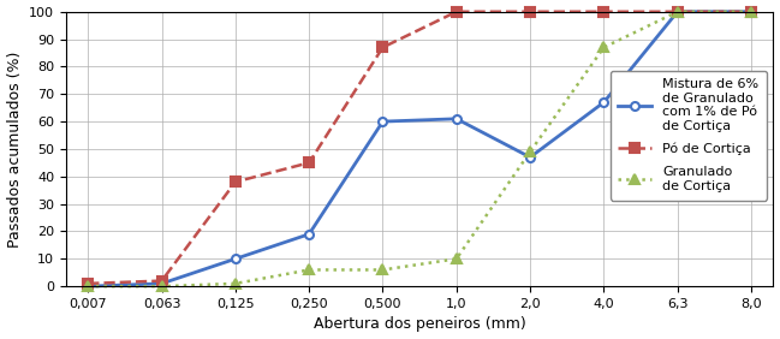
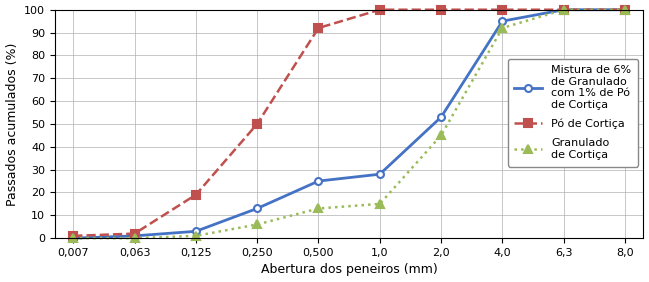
Mistura de 6% de Granulado com 1% de Pó de Cortiça/0,125: 10 -> 3
Pó de Cortiça/0,125: 38 -> 19
Mistura de 6% de Granulado com 1% de Pó de Cortiça/0,250: 19 -> 13
Pó de Cortiça/0,250: 45 -> 50
Mistura de 6% de Granulado com 1% de Pó de Cortiça/0,500: 60 -> 25
Pó de Cortiça/0,500: 87 -> 92
Granulado de Cortiça/0,500: 6 -> 13
Mistura de 6% de Granulado com 1% de Pó de Cortiça/1,0: 61 -> 28
Granulado de Cortiça/1,0: 10 -> 15
Mistura de 6% de Granulado com 1% de Pó de Cortiça/2,0: 47 -> 53
Granulado de Cortiça/2,0: 49 -> 45
Mistura de 6% de Granulado com 1% de Pó de Cortiça/4,0: 67 -> 95
Granulado de Cortiça/4,0: 87 -> 92
